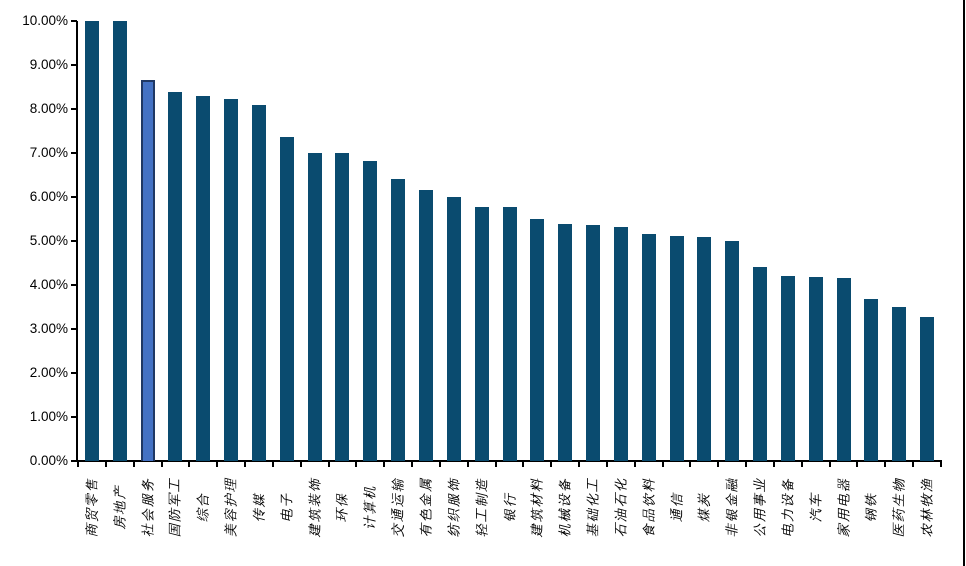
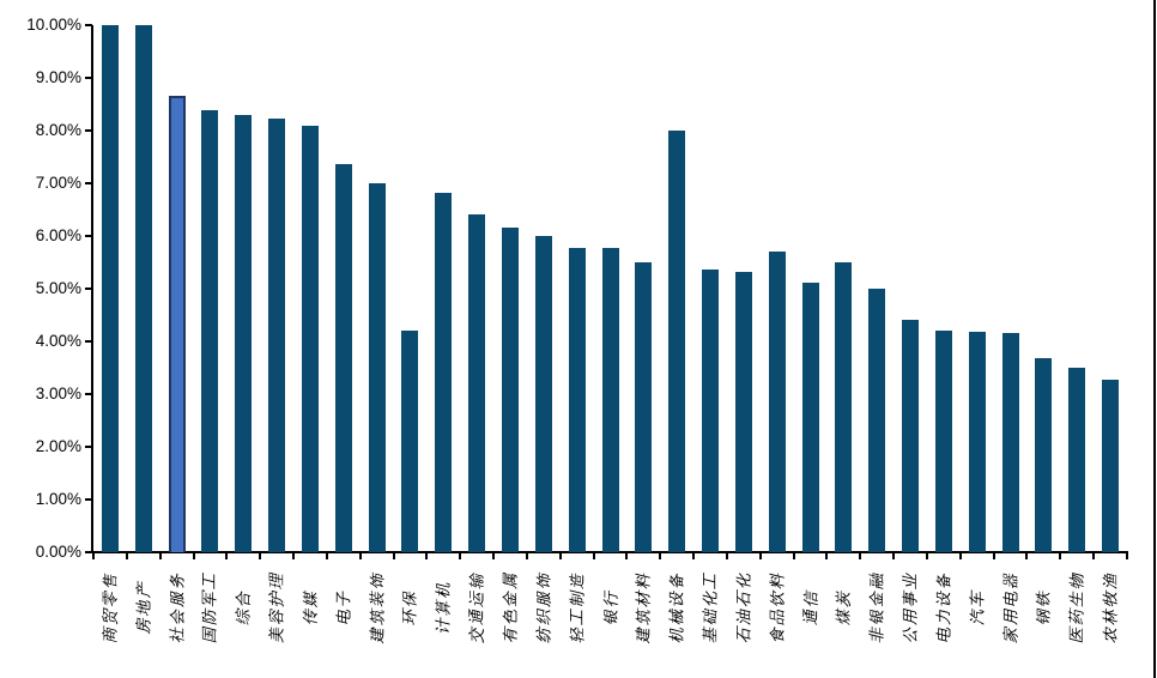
环保: 7.0% -> 4.2%
机械设备: 5.4% -> 8.0%
食品饮料: 5.2% -> 5.7%
煤炭: 5.1% -> 5.5%
